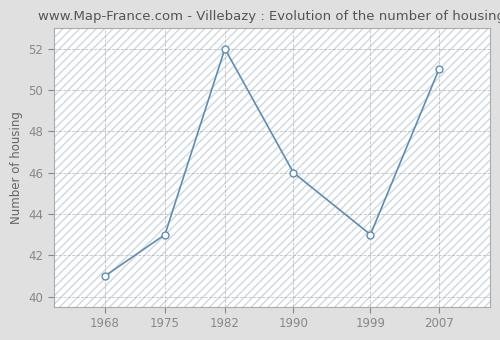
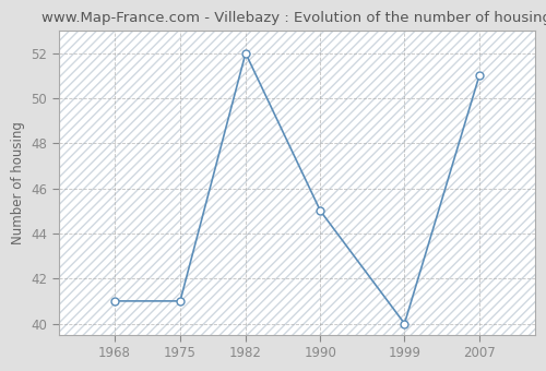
1975: 43 -> 41
1990: 46 -> 45
1999: 43 -> 40
